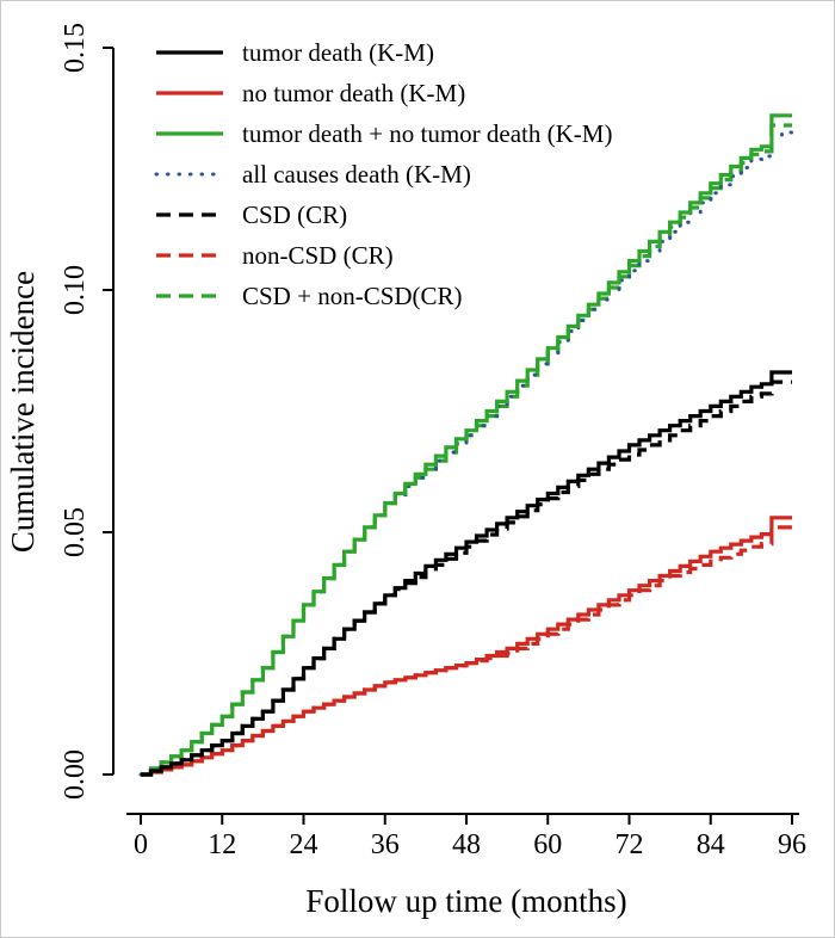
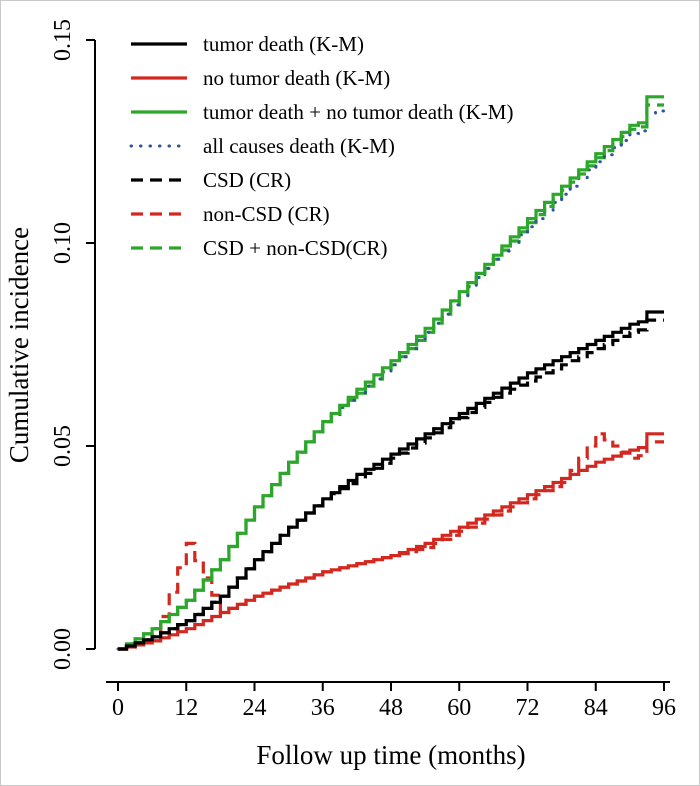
non-CSD (CR)/12: 0.005 -> 0.026
non-CSD (CR)/84: 0.044 -> 0.053
